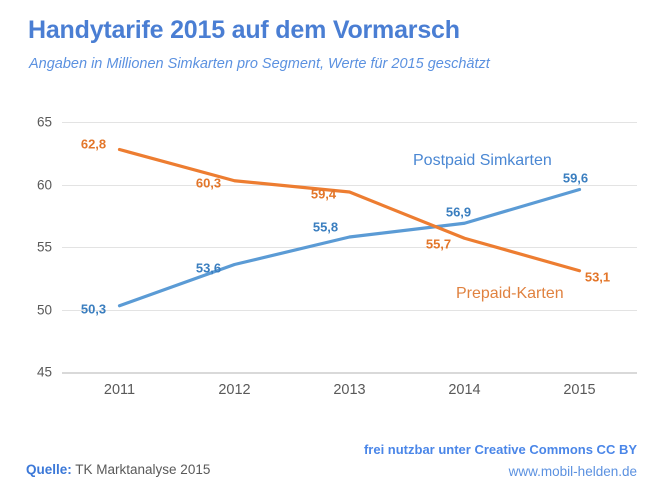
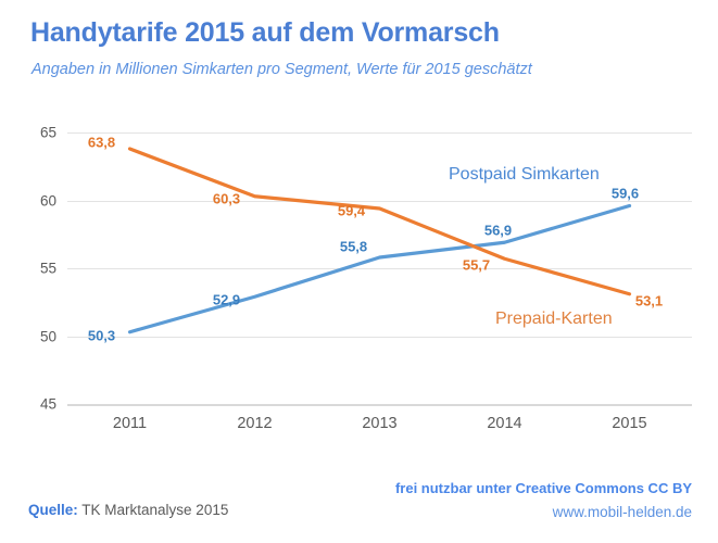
Prepaid-Karten/2011: 62,8 -> 63,8
Postpaid Simkarten/2012: 53,6 -> 52,9
